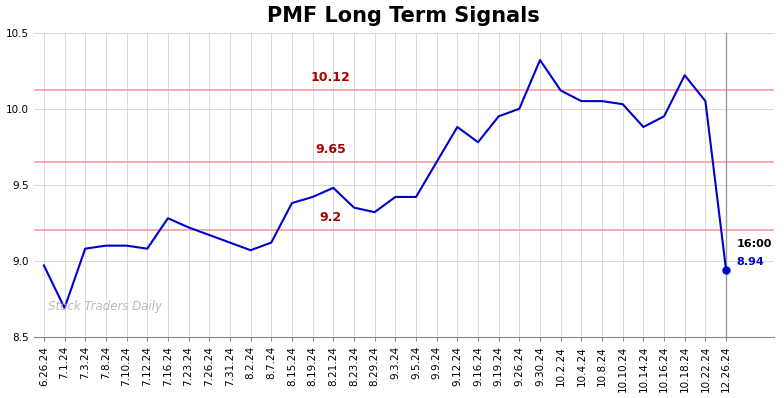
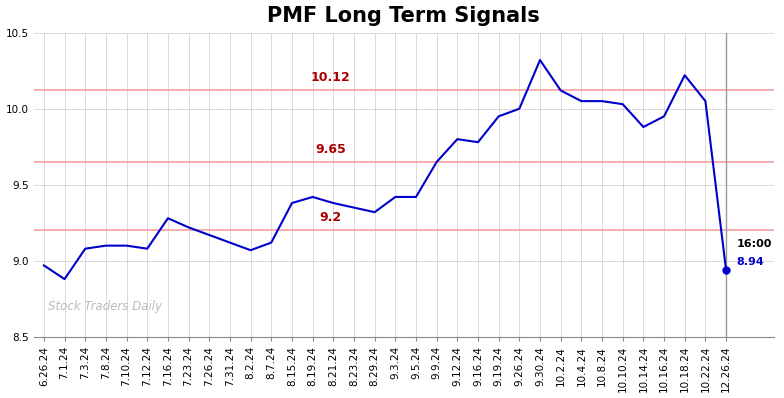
7.1.24: 8.69 -> 8.88
8.21.24: 9.48 -> 9.38
9.12.24: 9.88 -> 9.80
